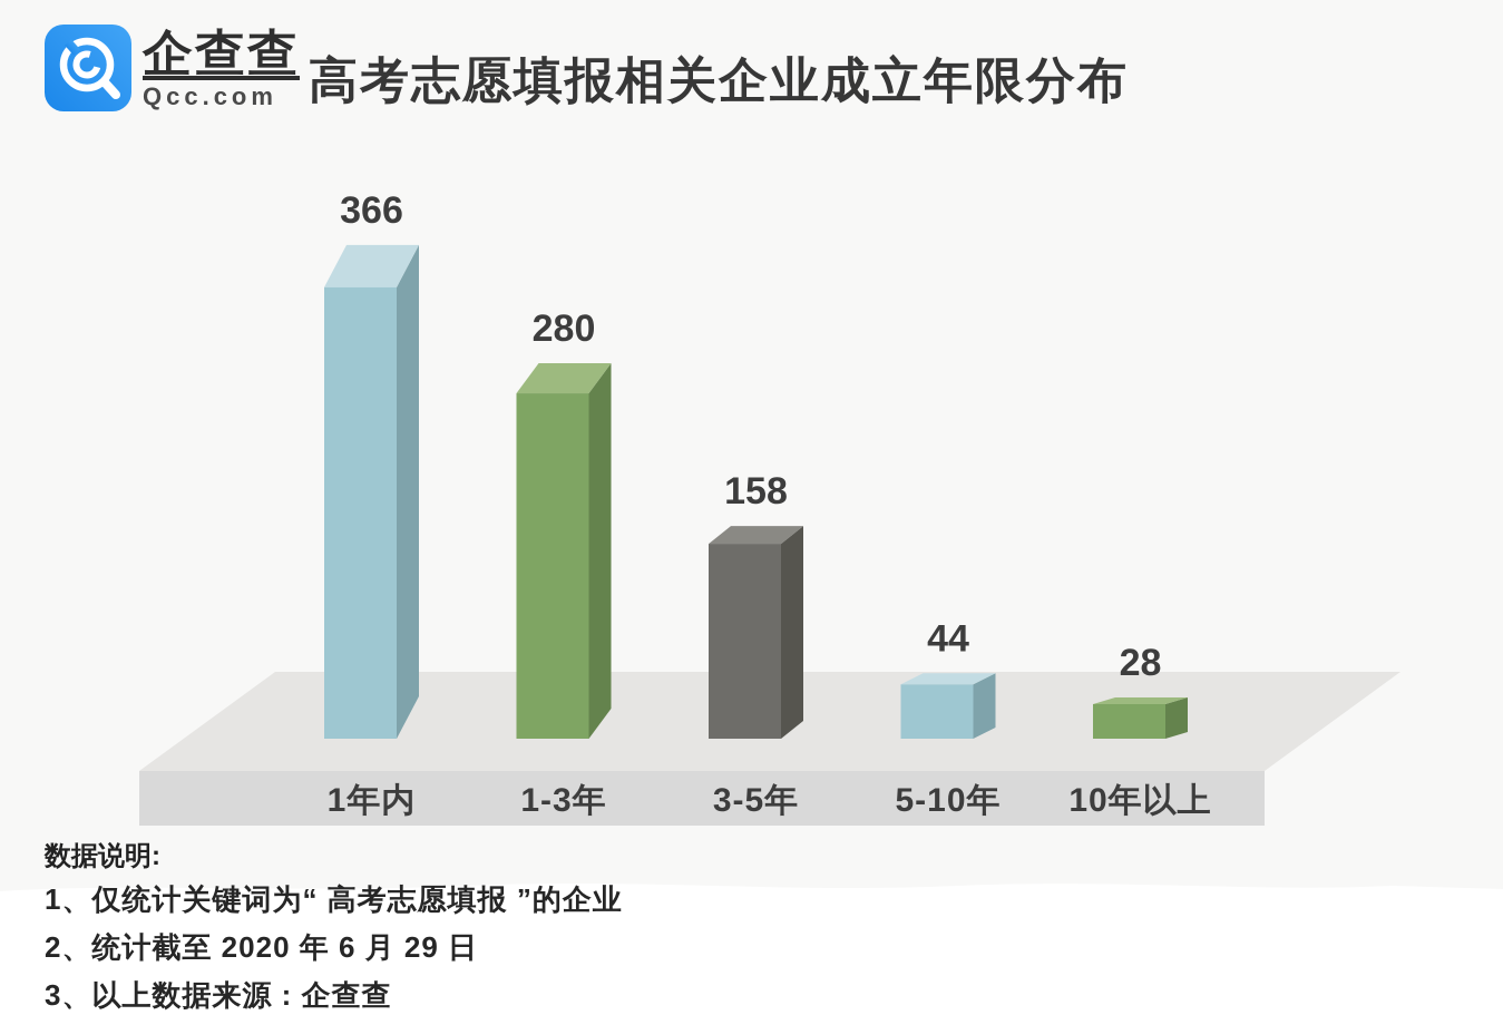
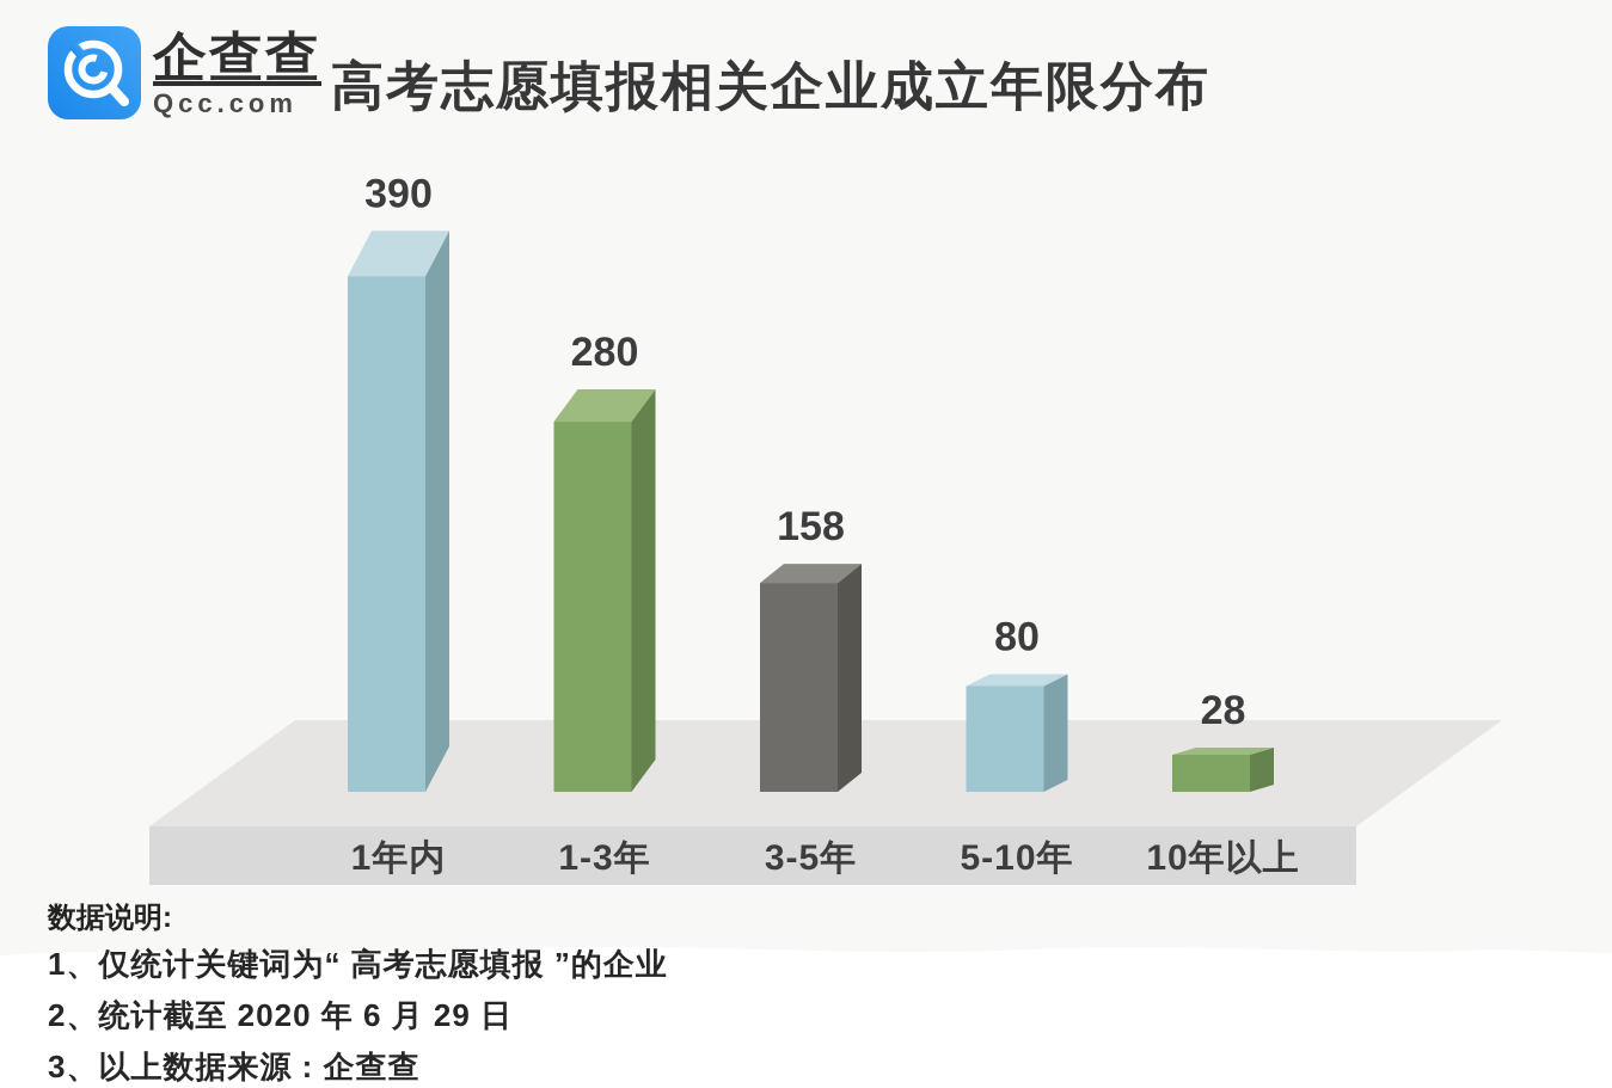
1年内: 366 -> 390
5-10年: 44 -> 80
